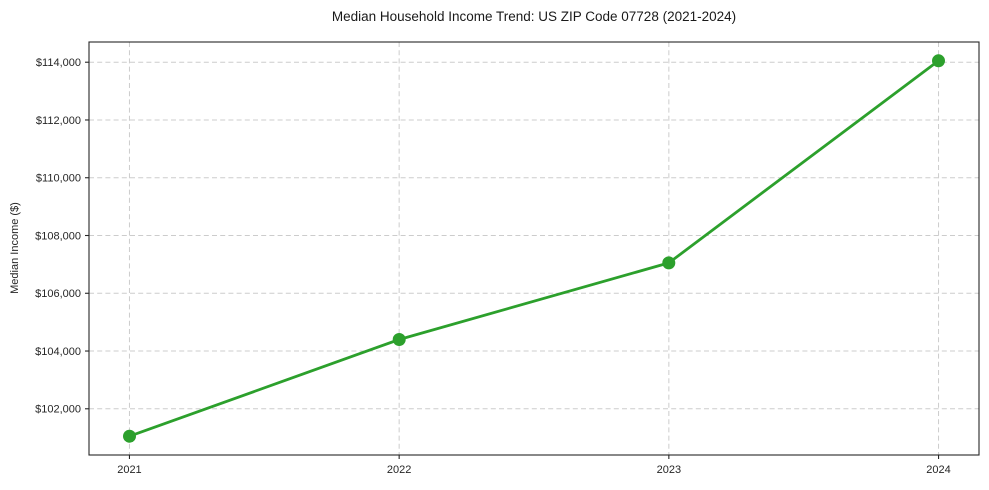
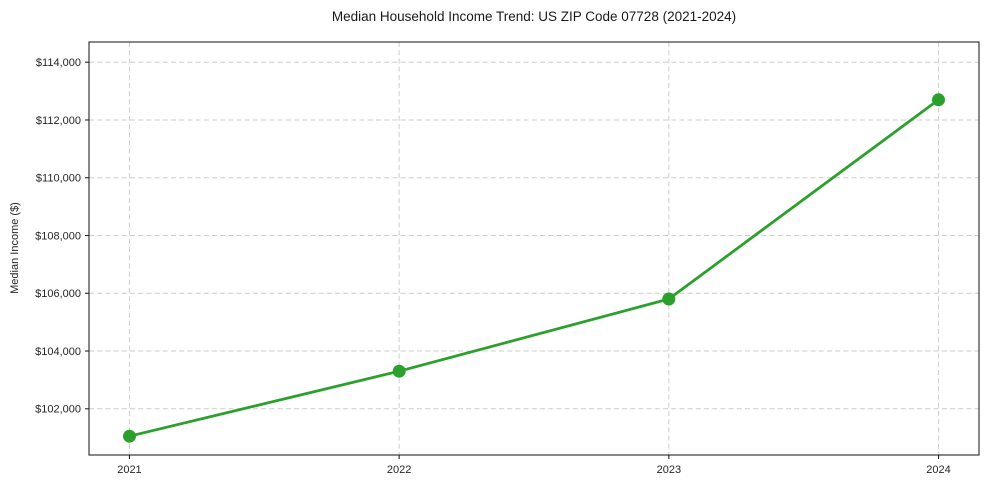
2022: $104400 -> $103300
2023: $107000 -> $105800
2024: $114000 -> $112700
